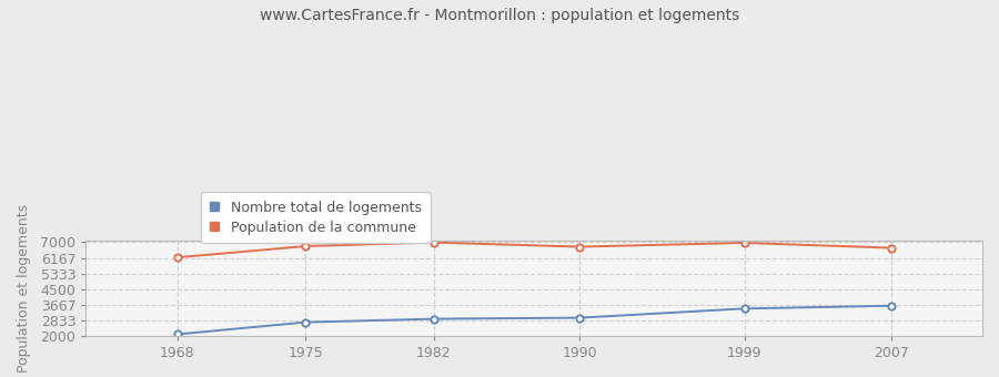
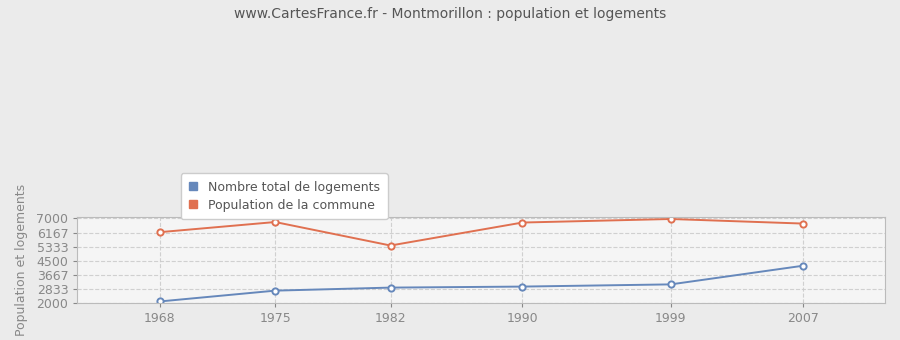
Population de la commune/1982: 7000 -> 5400
Nombre total de logements/1999: 3500 -> 3100
Nombre total de logements/2007: 3600 -> 4200
